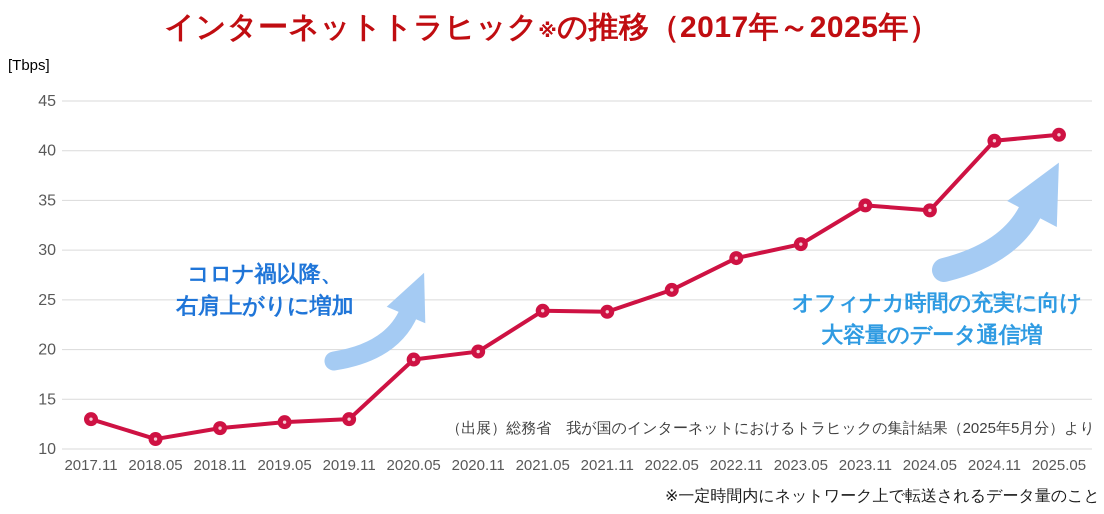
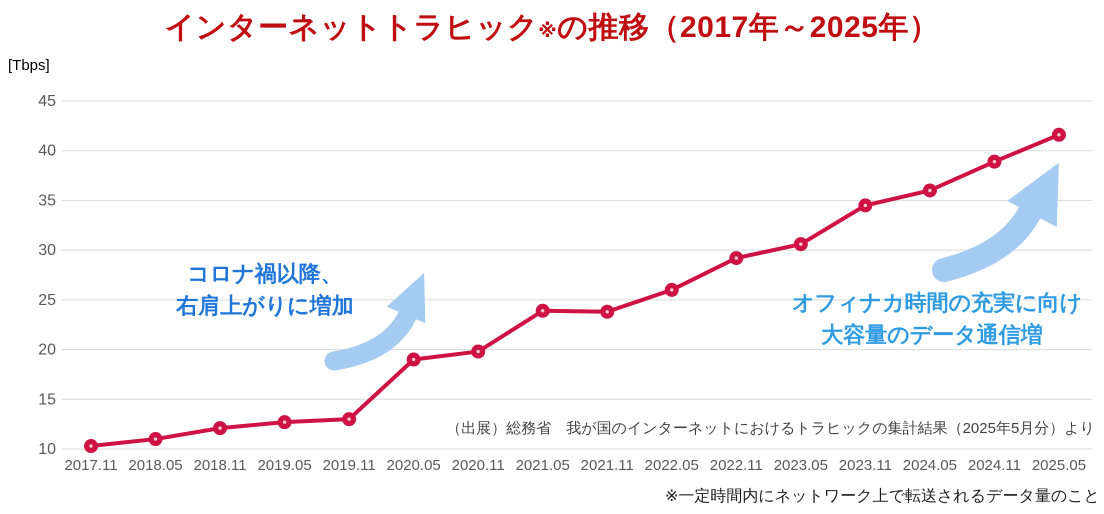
2017.11: 13 -> 10
2024.05: 34 -> 36
2024.11: 41 -> 39
